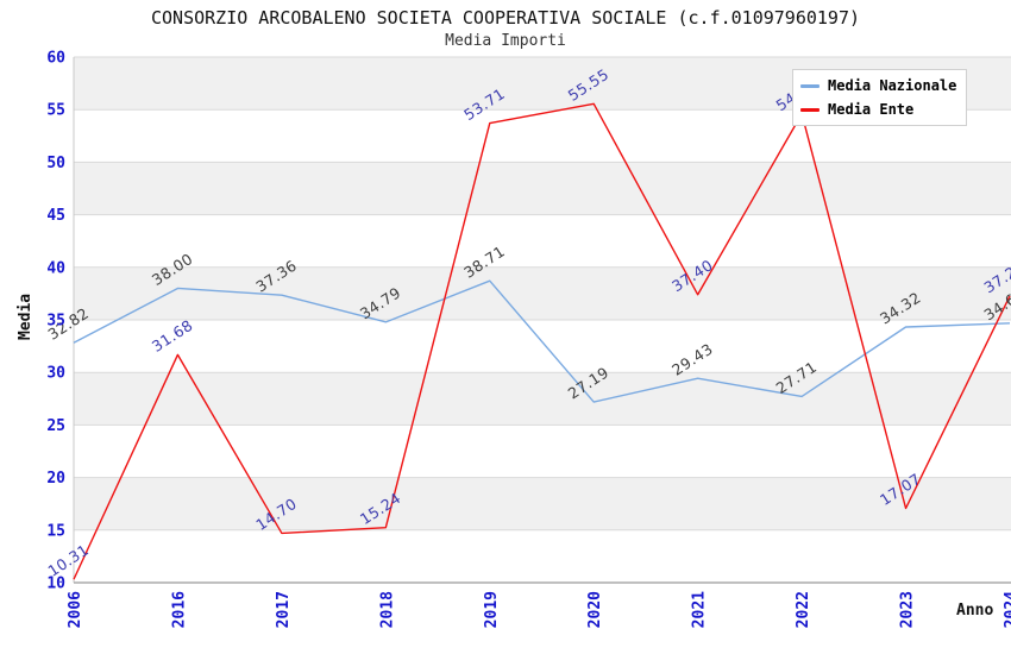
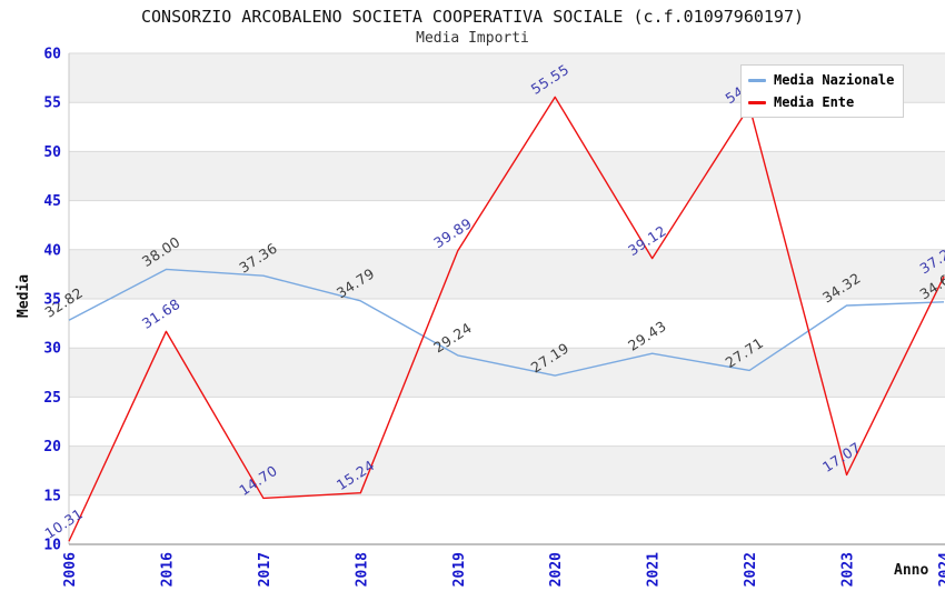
Media Nazionale/2019: 38.71 -> 29.24
Media Ente/2019: 53.71 -> 39.89
Media Ente/2021: 37.40 -> 39.12
